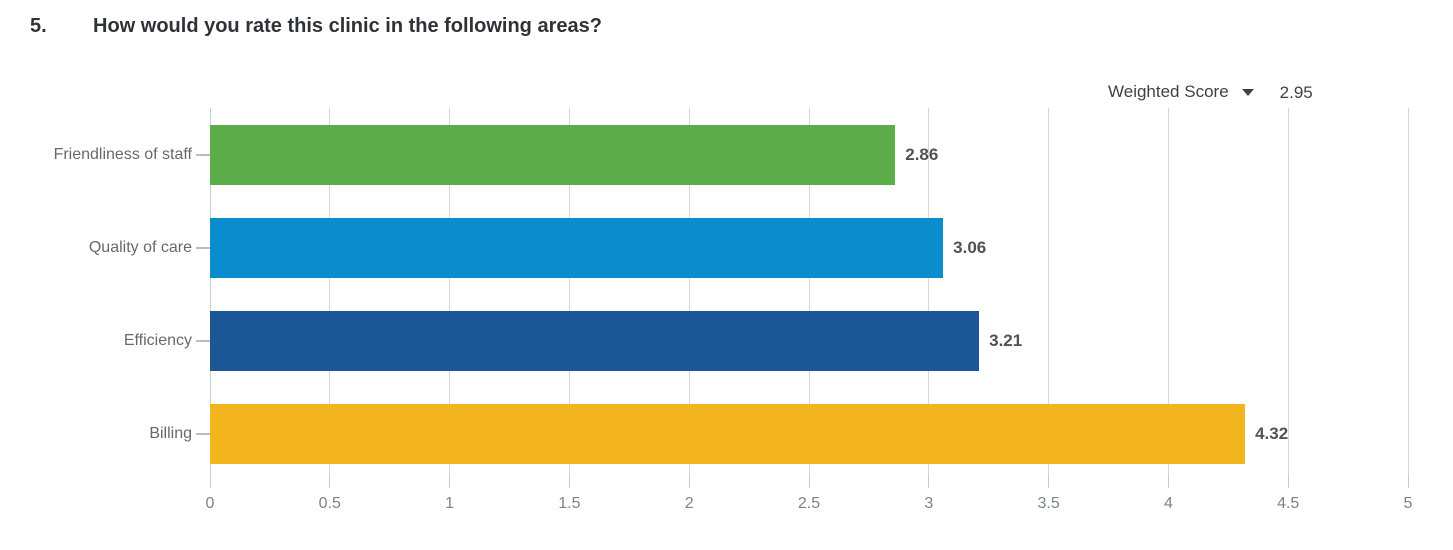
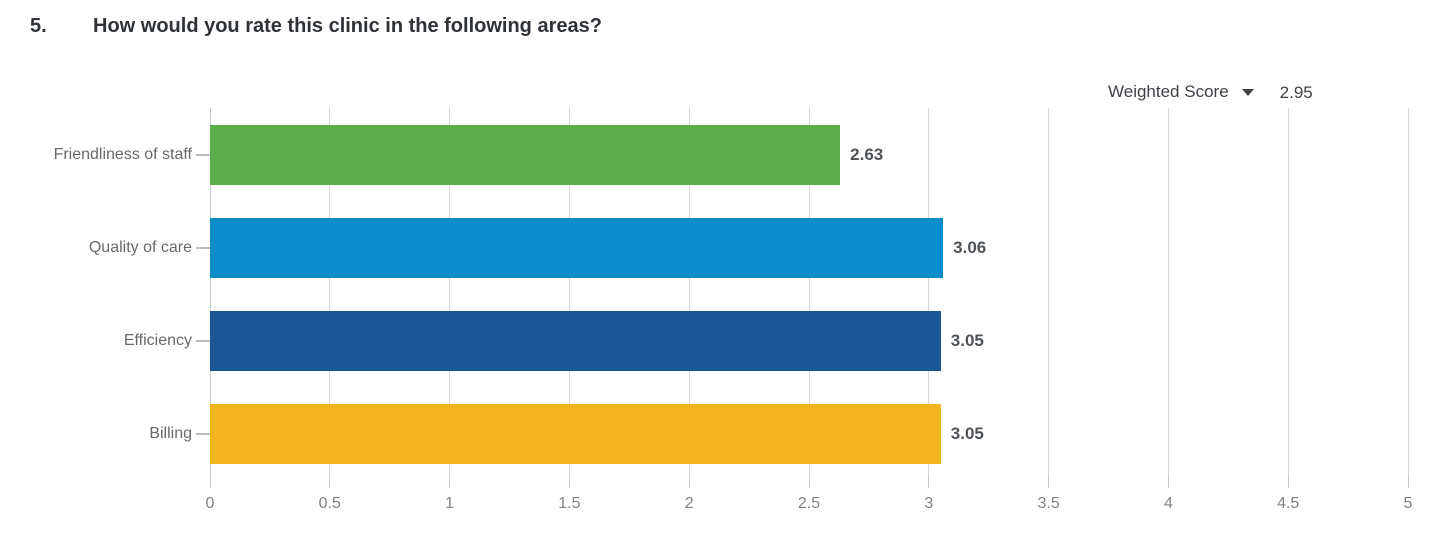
Friendliness of staff: 2.86 -> 2.63
Efficiency: 3.21 -> 3.05
Billing: 4.32 -> 3.05
